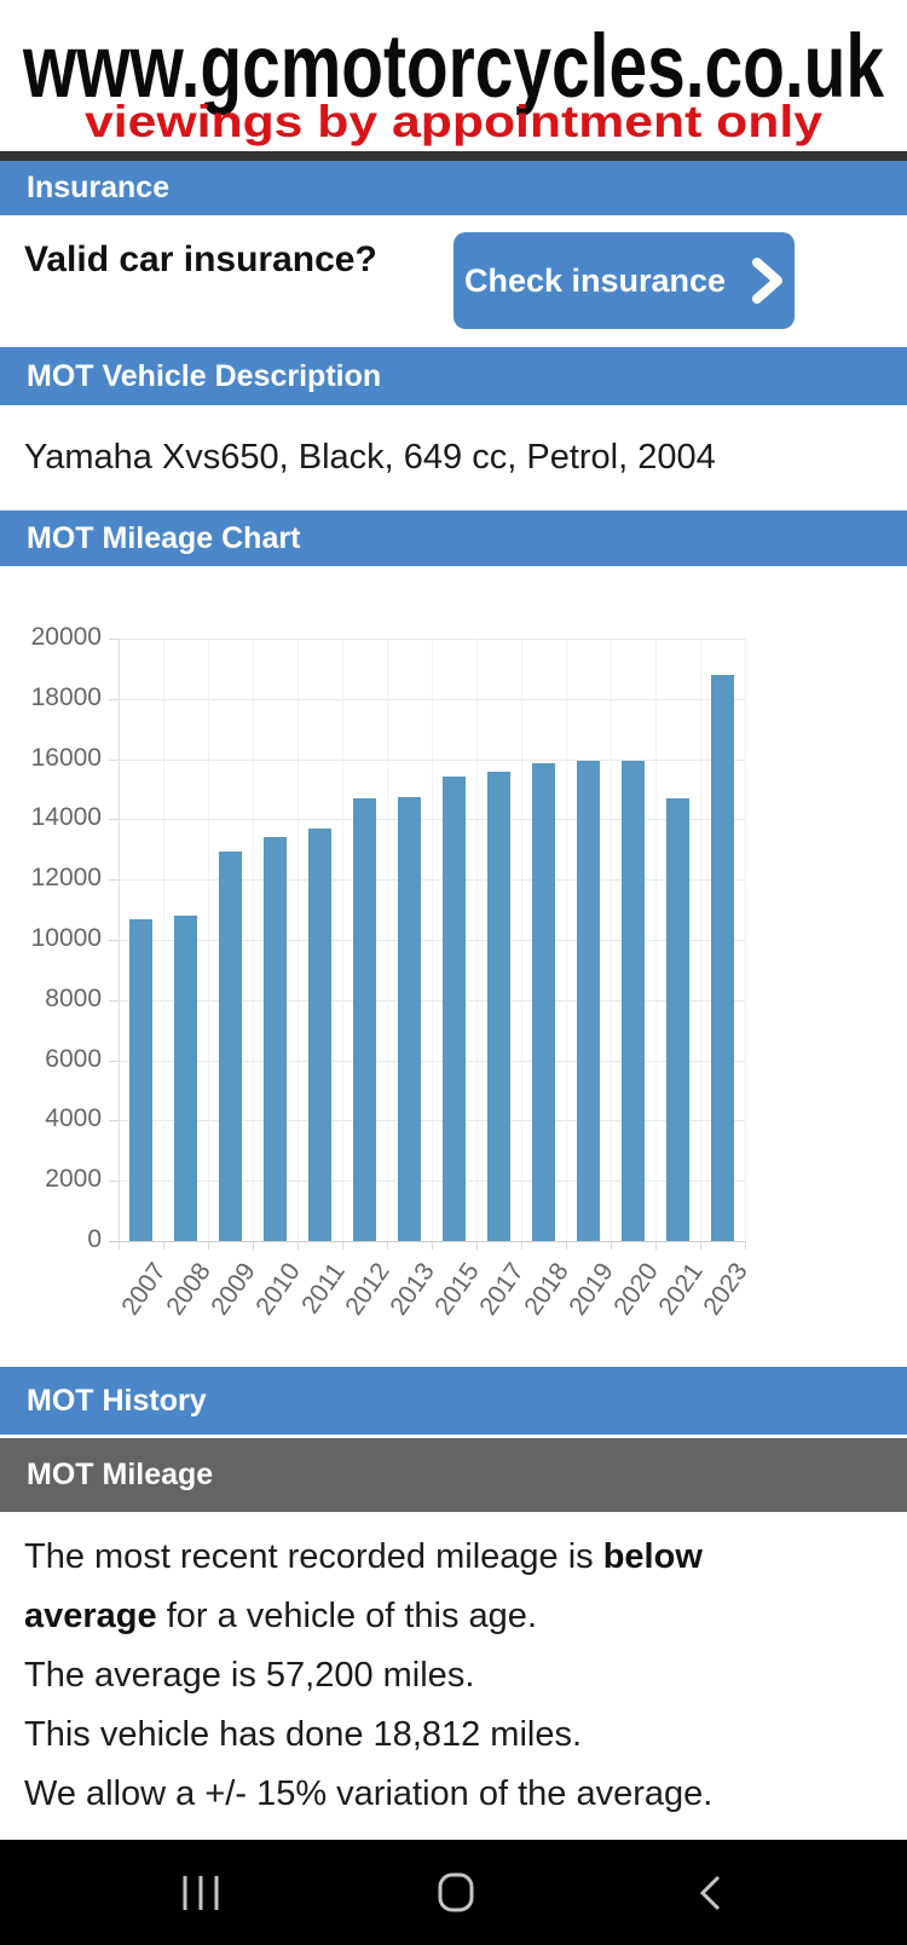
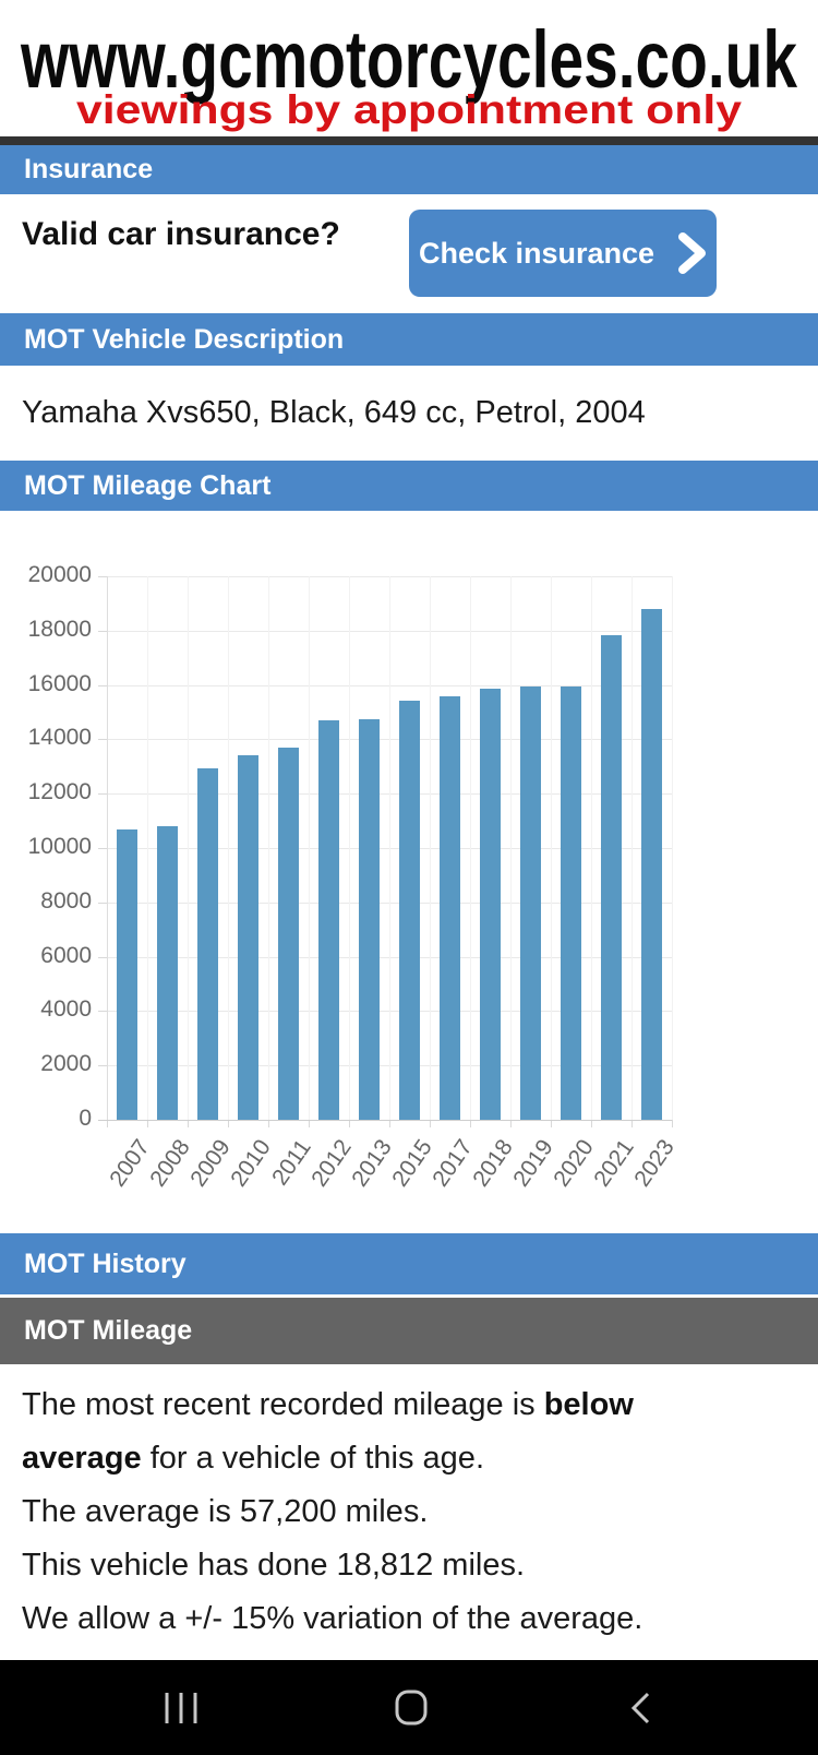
2021: 14700 -> 17800
